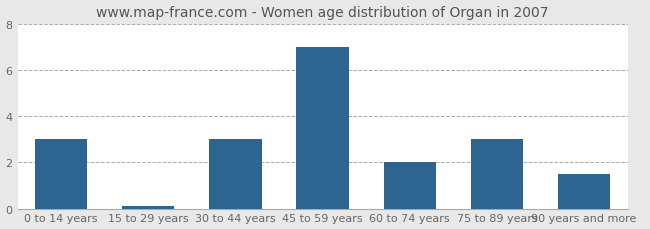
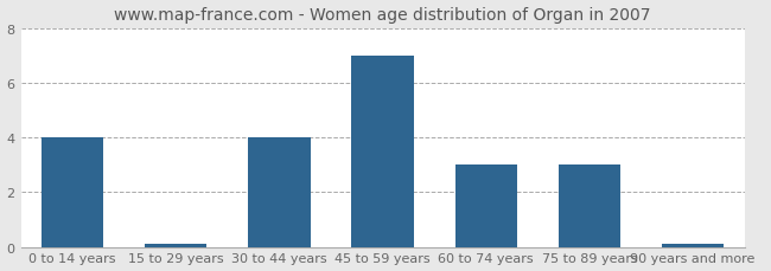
0 to 14 years: 3.0 -> 4.0
30 to 44 years: 3.0 -> 4.0
60 to 74 years: 2.0 -> 3.0
90 years and more: 1.5 -> 0.1
